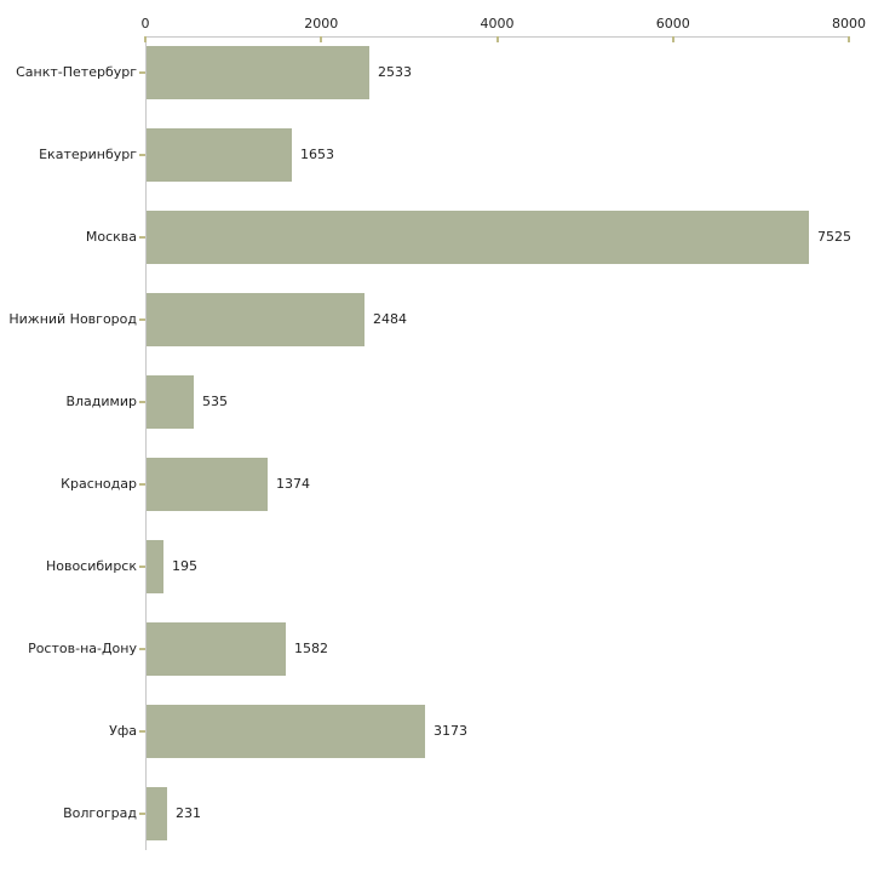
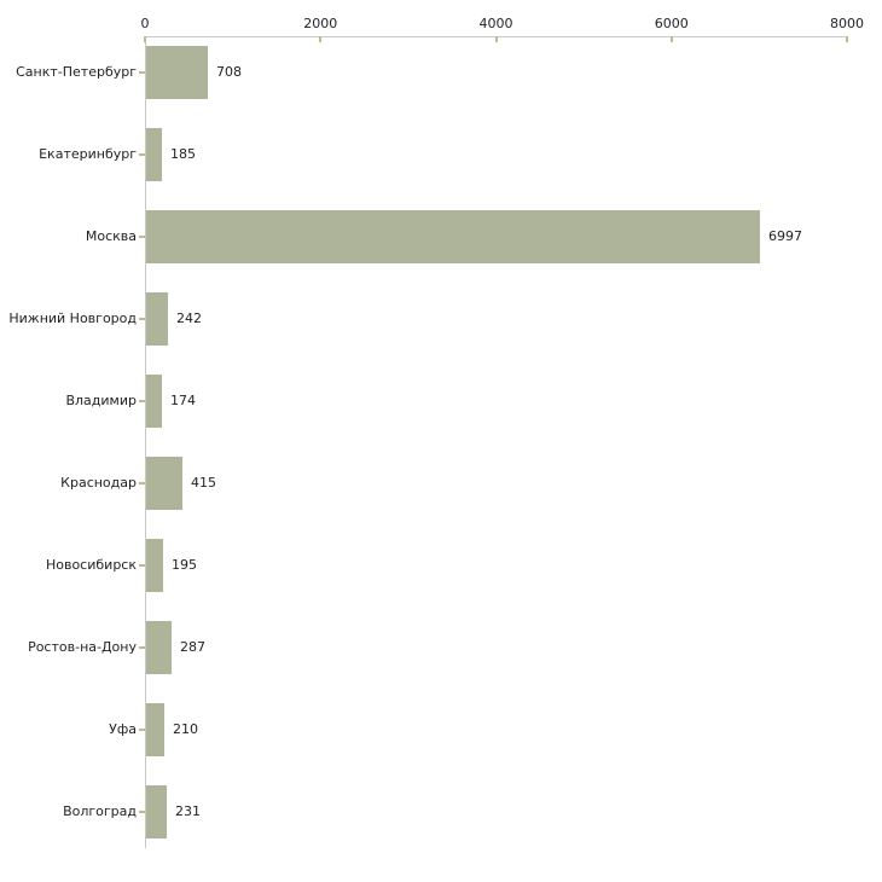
Санкт-Петербург: 2533 -> 708
Екатеринбург: 1653 -> 185
Москва: 7525 -> 6997
Нижний Новгород: 2484 -> 242
Владимир: 535 -> 174
Краснодар: 1374 -> 415
Ростов-на-Дону: 1582 -> 287
Уфа: 3173 -> 210
